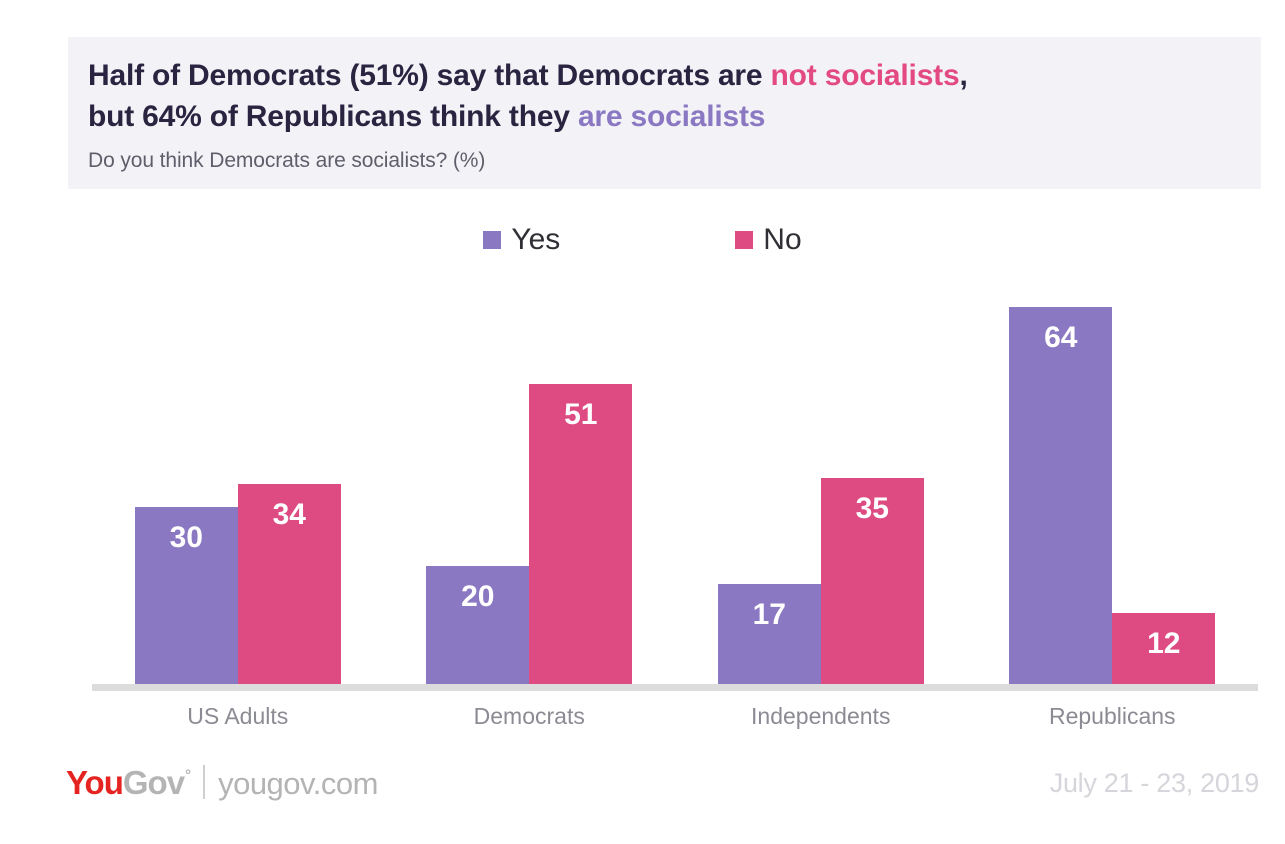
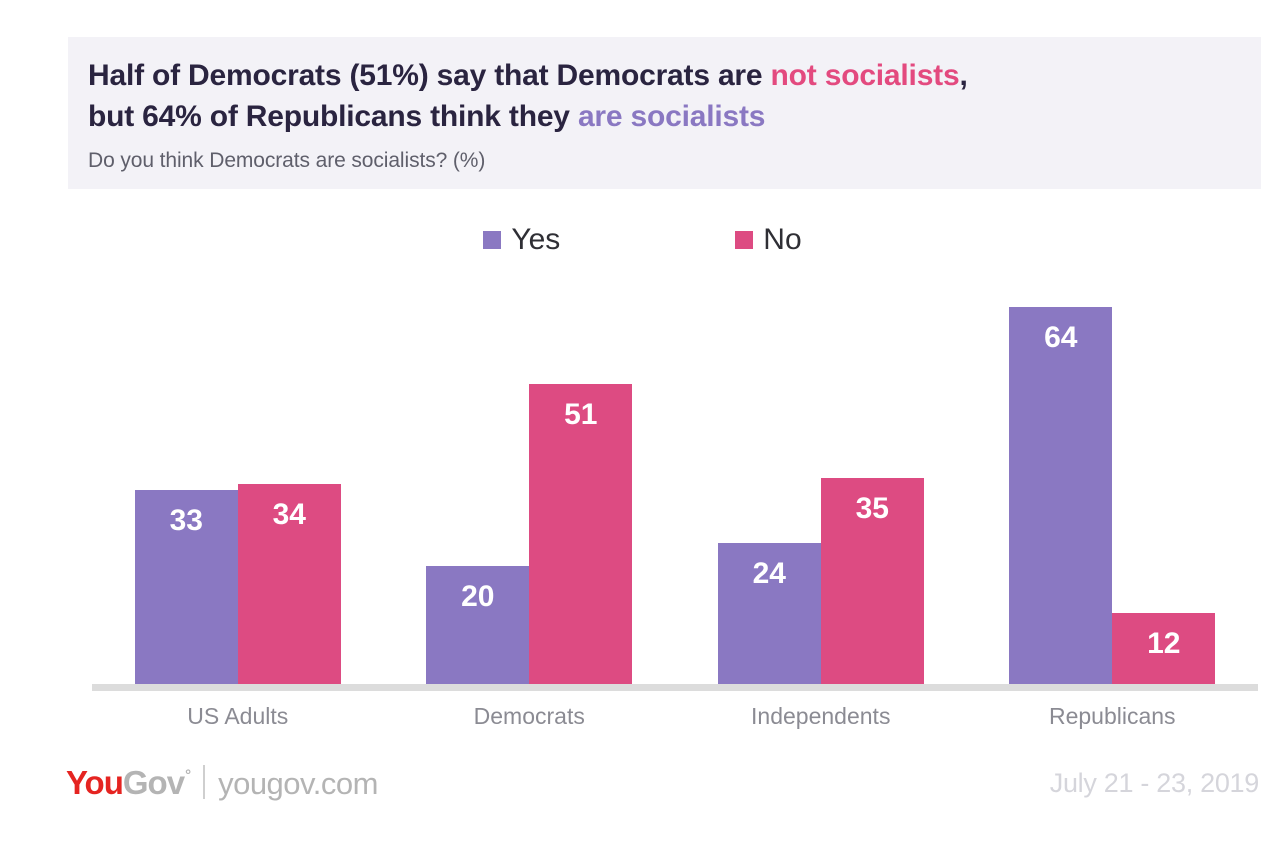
Yes/US Adults: 30 -> 33
Yes/Independents: 17 -> 24
